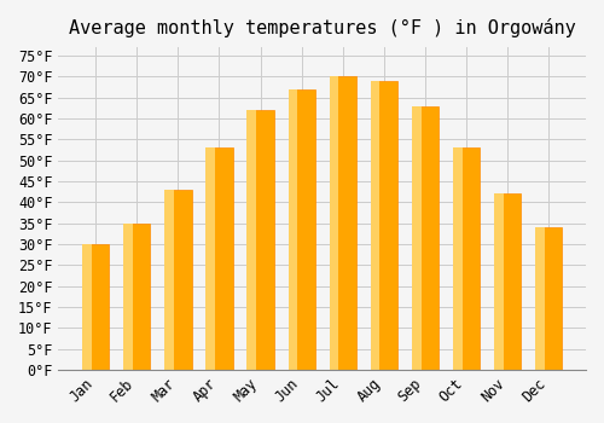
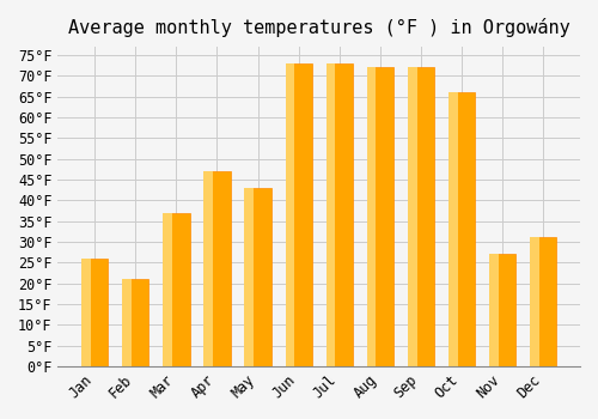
Jan: 30°F -> 26°F
Feb: 35°F -> 21°F
Mar: 43°F -> 37°F
Apr: 53°F -> 47°F
May: 62°F -> 43°F
Jun: 67°F -> 73°F
Jul: 70°F -> 73°F
Aug: 69°F -> 72°F
Sep: 63°F -> 72°F
Oct: 53°F -> 66°F
Nov: 42°F -> 27°F
Dec: 34°F -> 31°F
